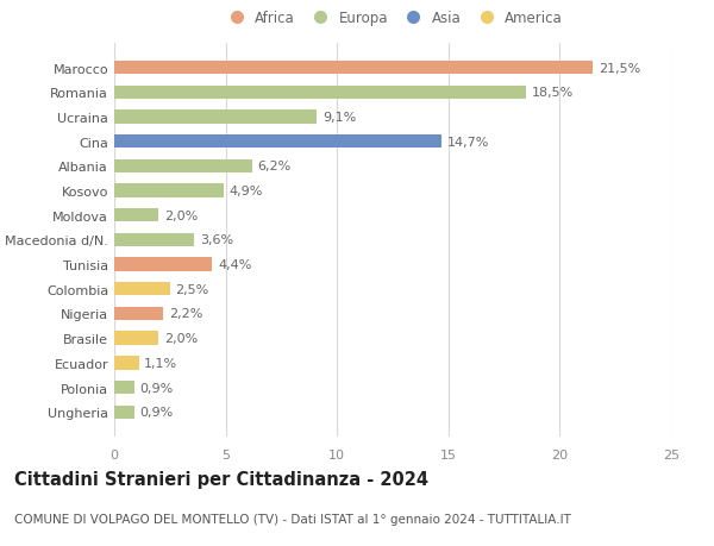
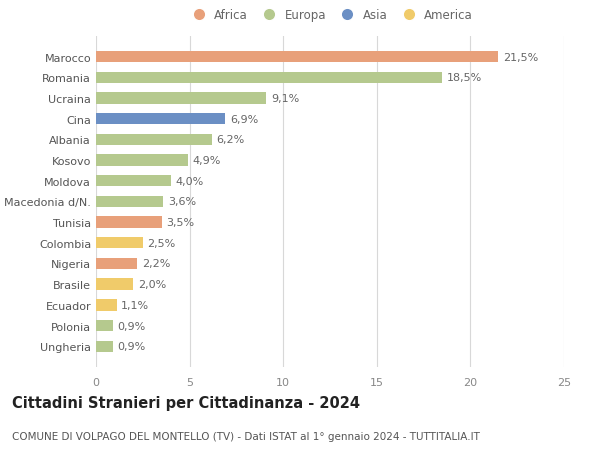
Cina: 14,7% -> 6,9%
Moldova: 2,0% -> 4,0%
Tunisia: 4,4% -> 3,5%
